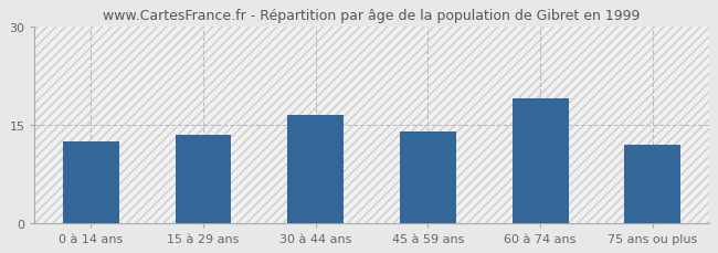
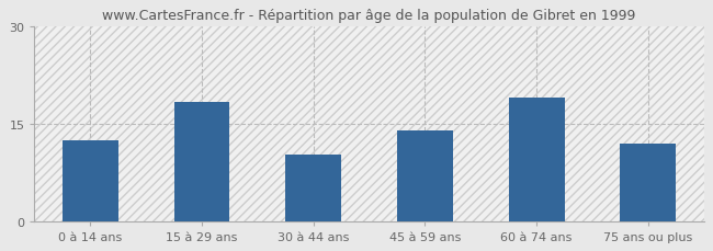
15 à 29 ans: 13.5 -> 18.4
30 à 44 ans: 16.5 -> 10.2
